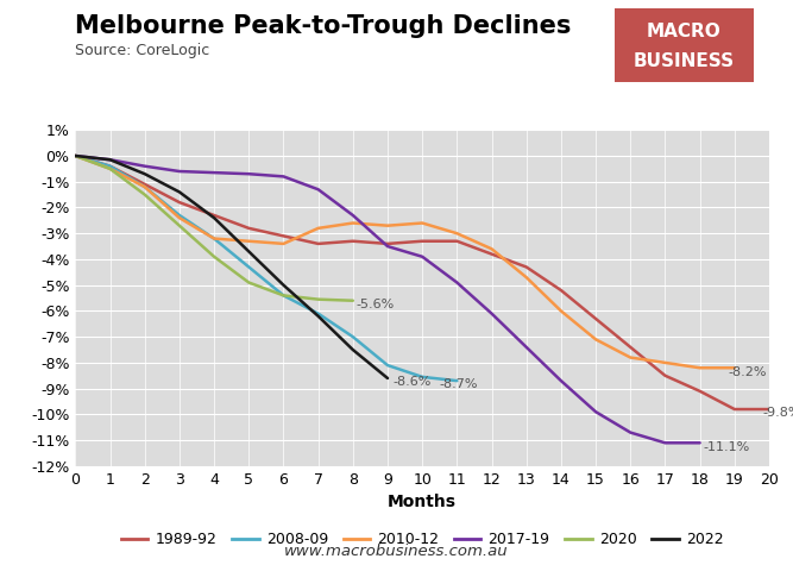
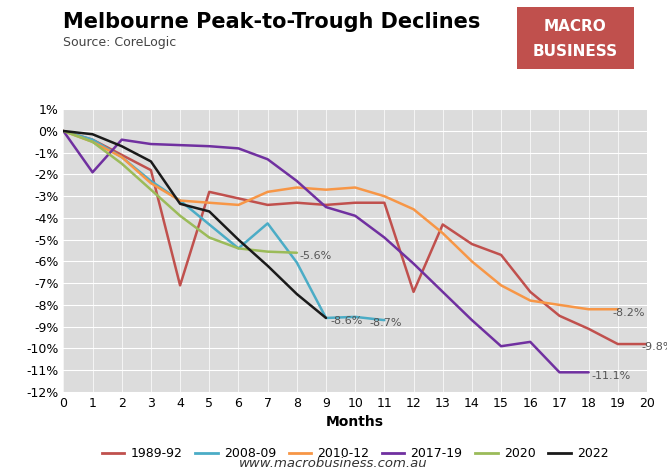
2017-19/1: -0.15% -> -1.90%
1989-92/4: -2.3% -> -7.1%
2022/4: -2.40% -> -3.35%
2008-09/7: -6.10% -> -4.25%
2008-09/8: -7.00% -> -6.05%
2008-09/9: -8.10% -> -8.60%
1989-92/12: -3.8% -> -7.4%
1989-92/15: -6.3% -> -5.7%
2017-19/16: -10.70% -> -9.70%
